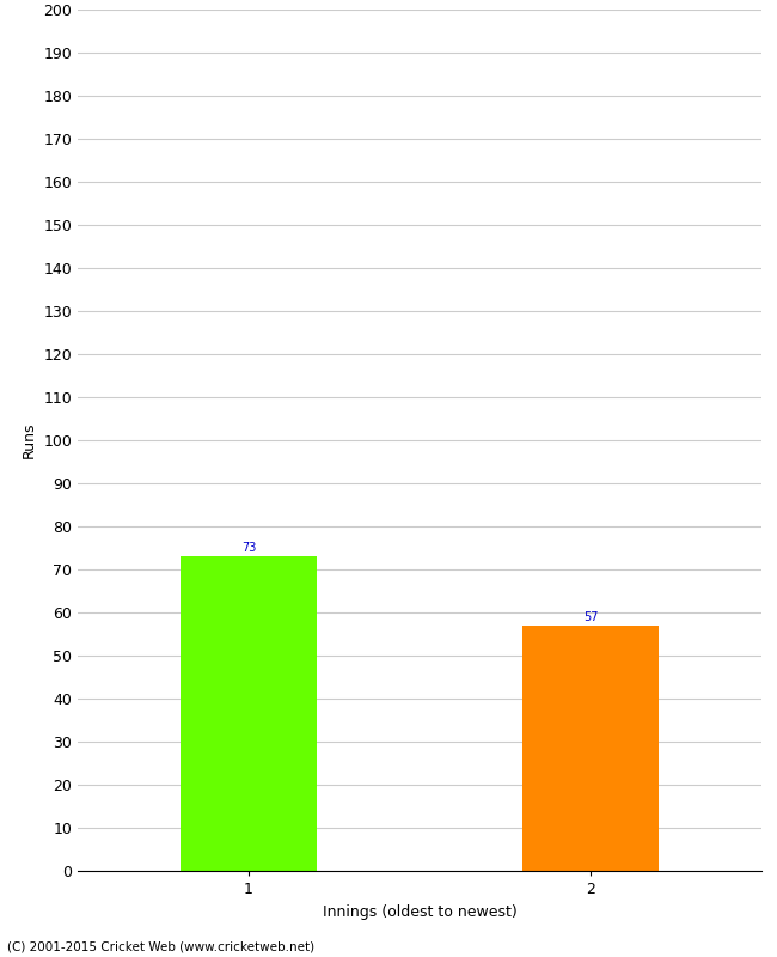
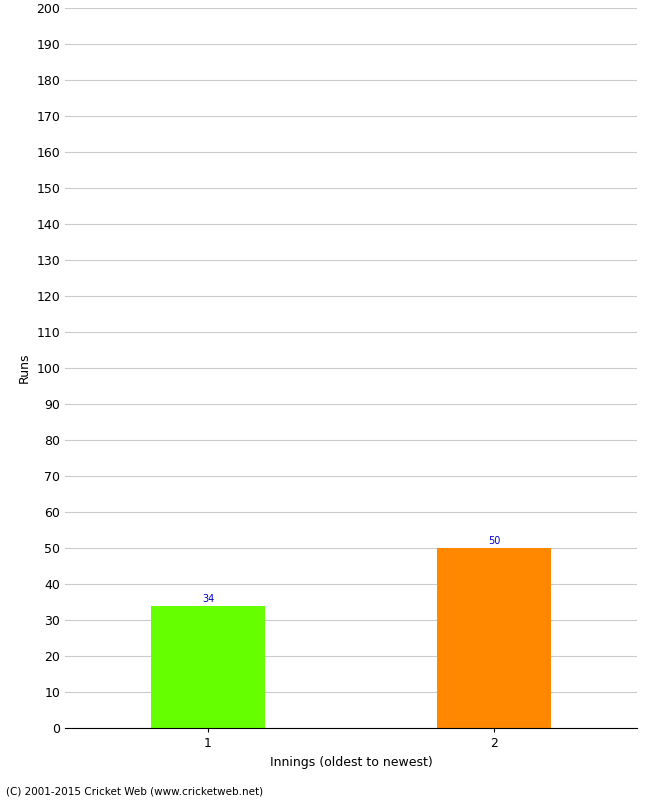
1: 73 -> 34
2: 57 -> 50
